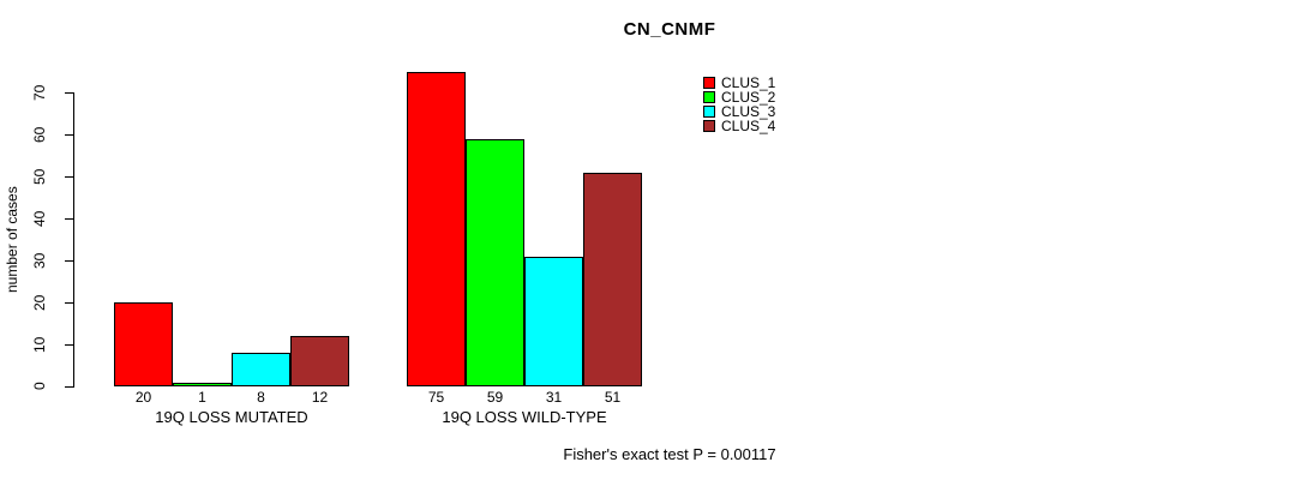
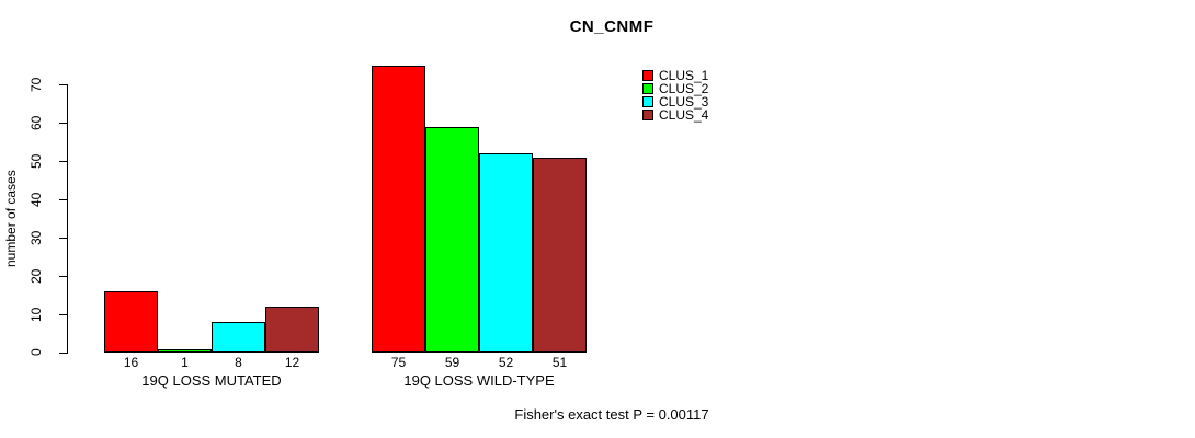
CLUS_1/19Q LOSS MUTATED: 20 -> 16
CLUS_3/19Q LOSS WILD-TYPE: 31 -> 52
